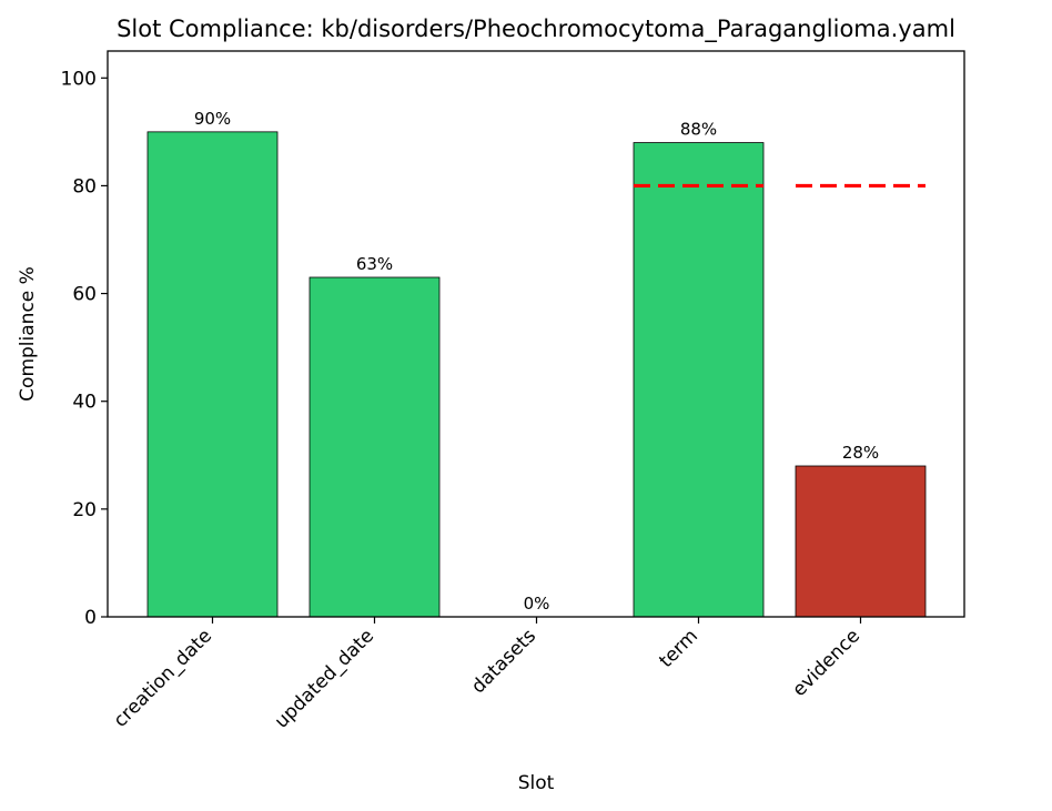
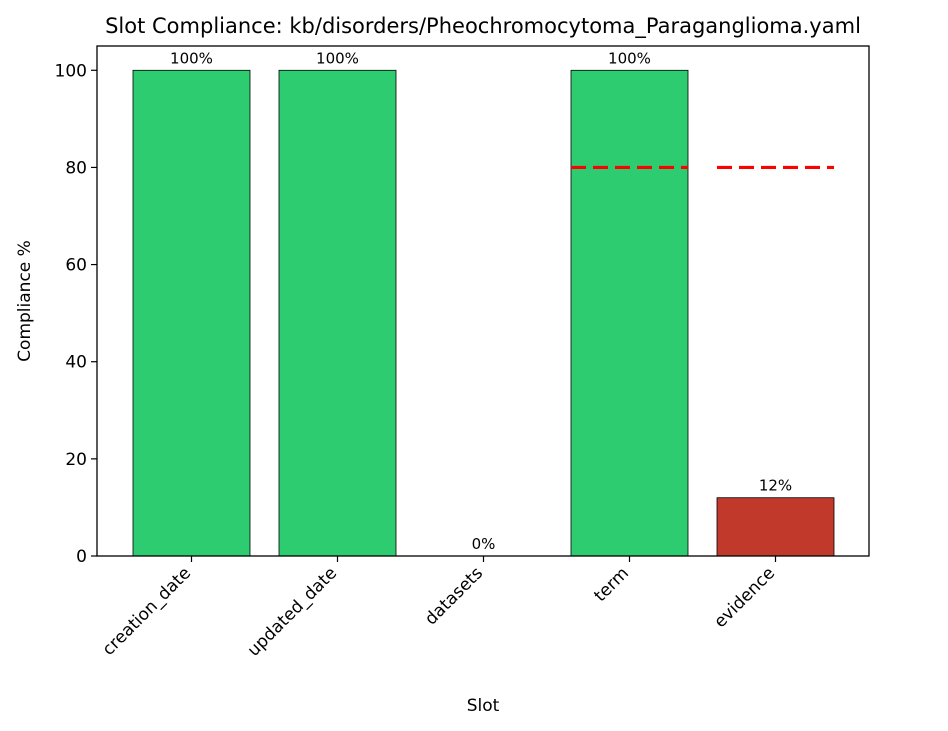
creation_date: 90% -> 100%
updated_date: 63% -> 100%
term: 88% -> 100%
evidence: 28% -> 12%
